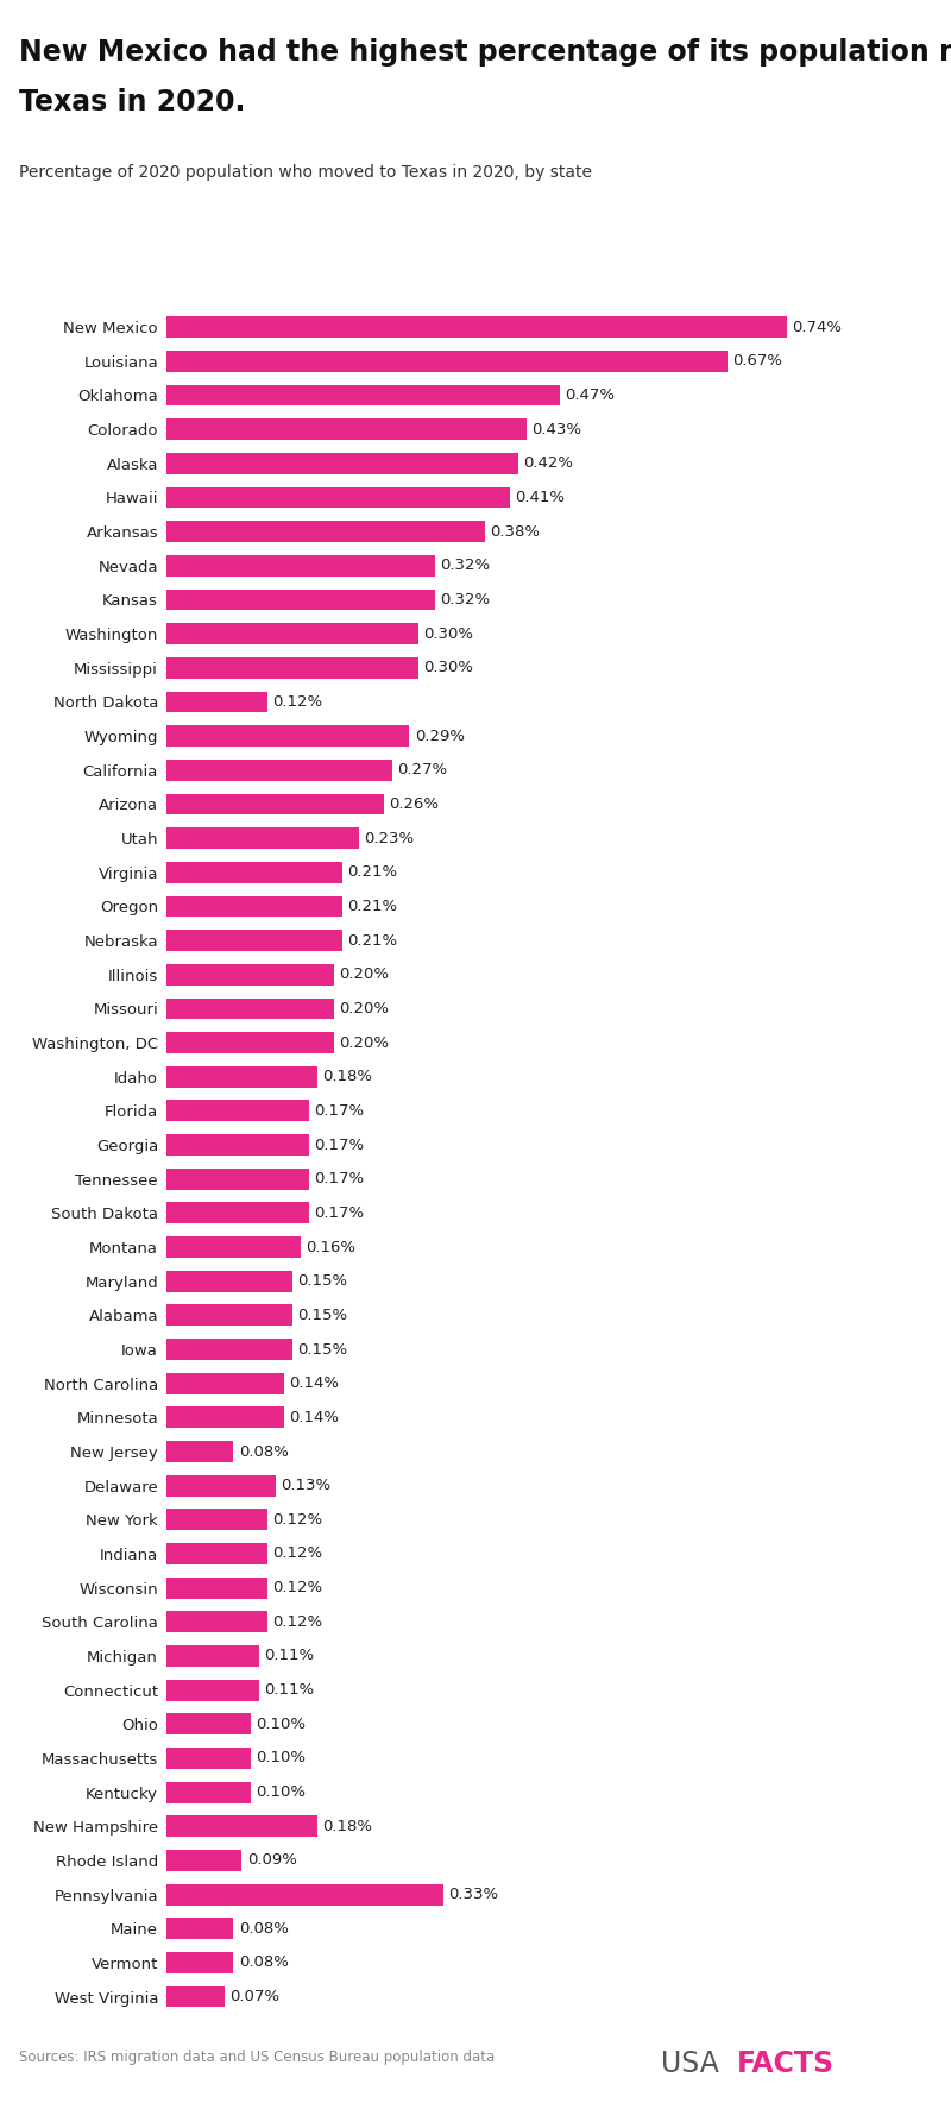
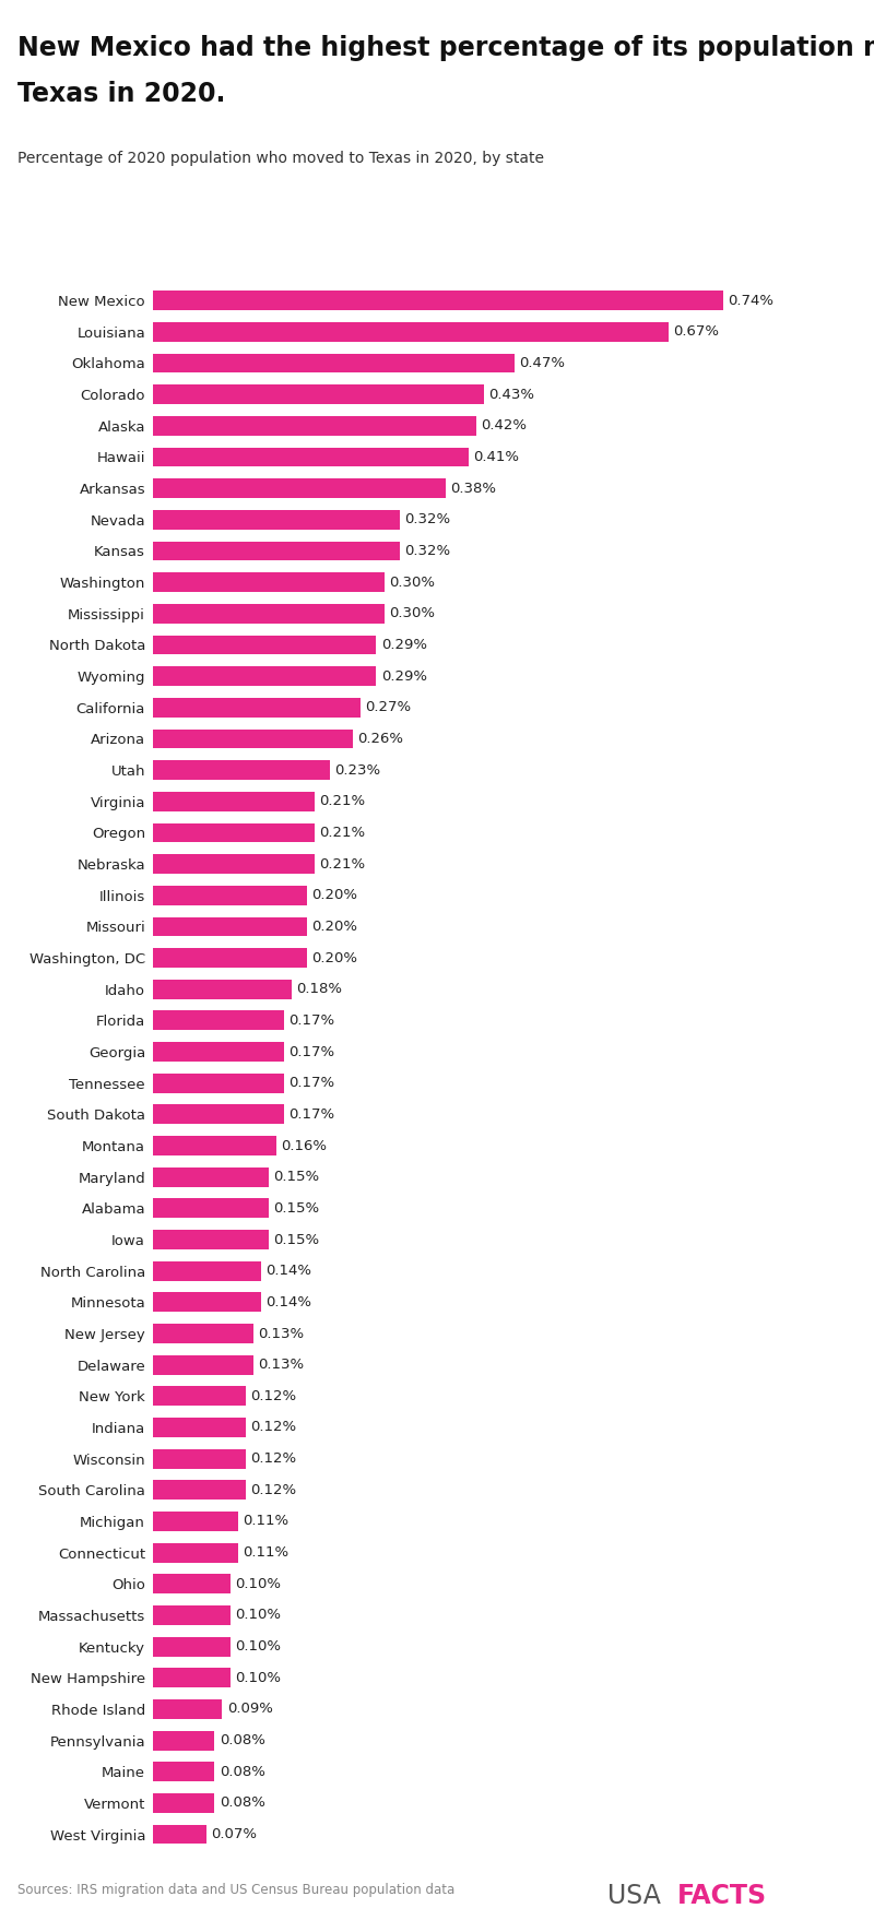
North Dakota: 0.12% -> 0.29%
New Jersey: 0.08% -> 0.13%
New Hampshire: 0.18% -> 0.10%
Pennsylvania: 0.33% -> 0.08%
